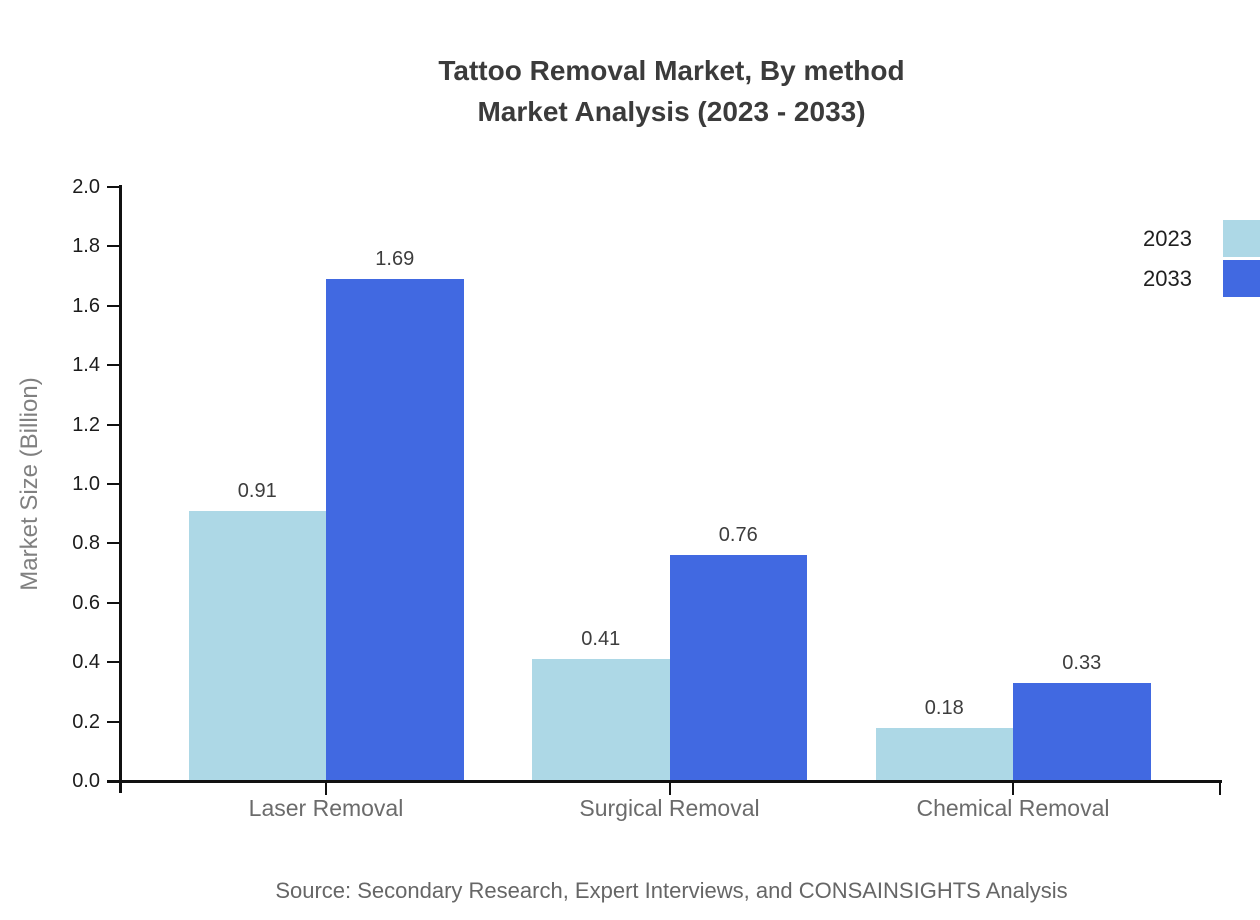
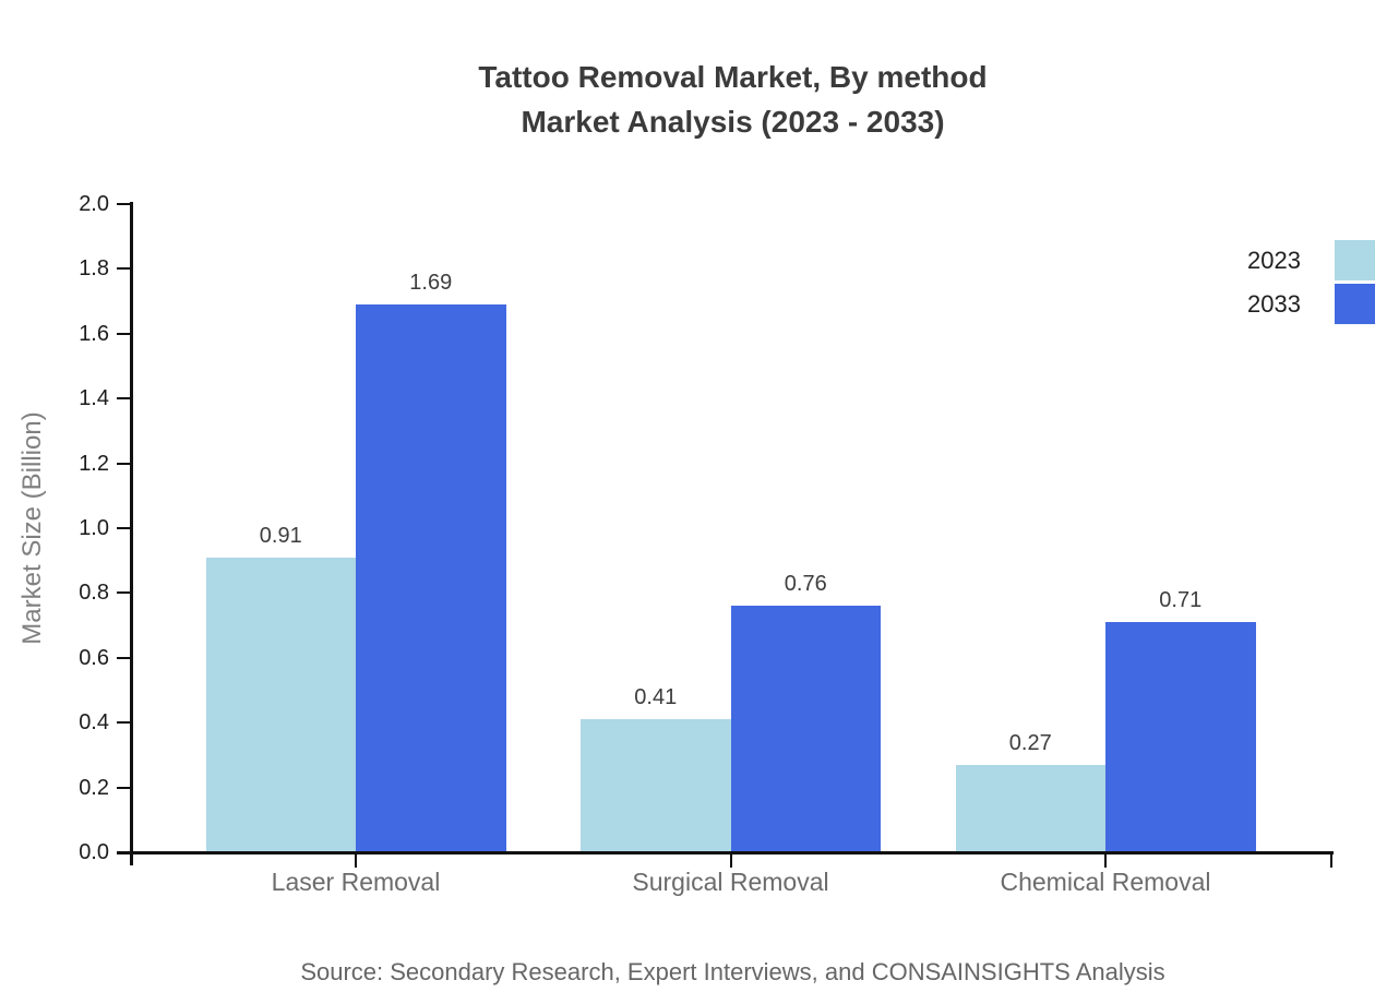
2023/Chemical Removal: 0.18 -> 0.27
2033/Chemical Removal: 0.33 -> 0.71
